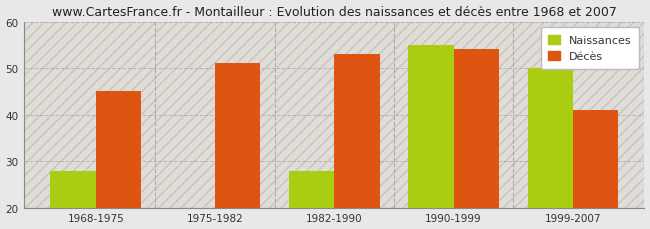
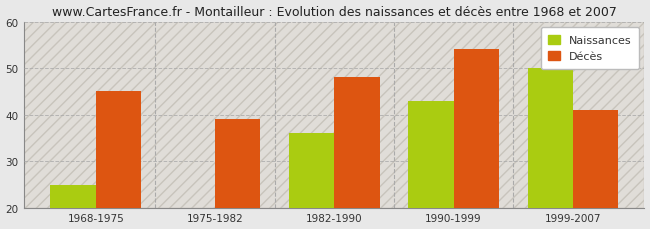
Naissances/1968-1975: 28 -> 25
Décès/1975-1982: 51 -> 39
Naissances/1982-1990: 28 -> 36
Décès/1982-1990: 53 -> 48
Naissances/1990-1999: 55 -> 43
